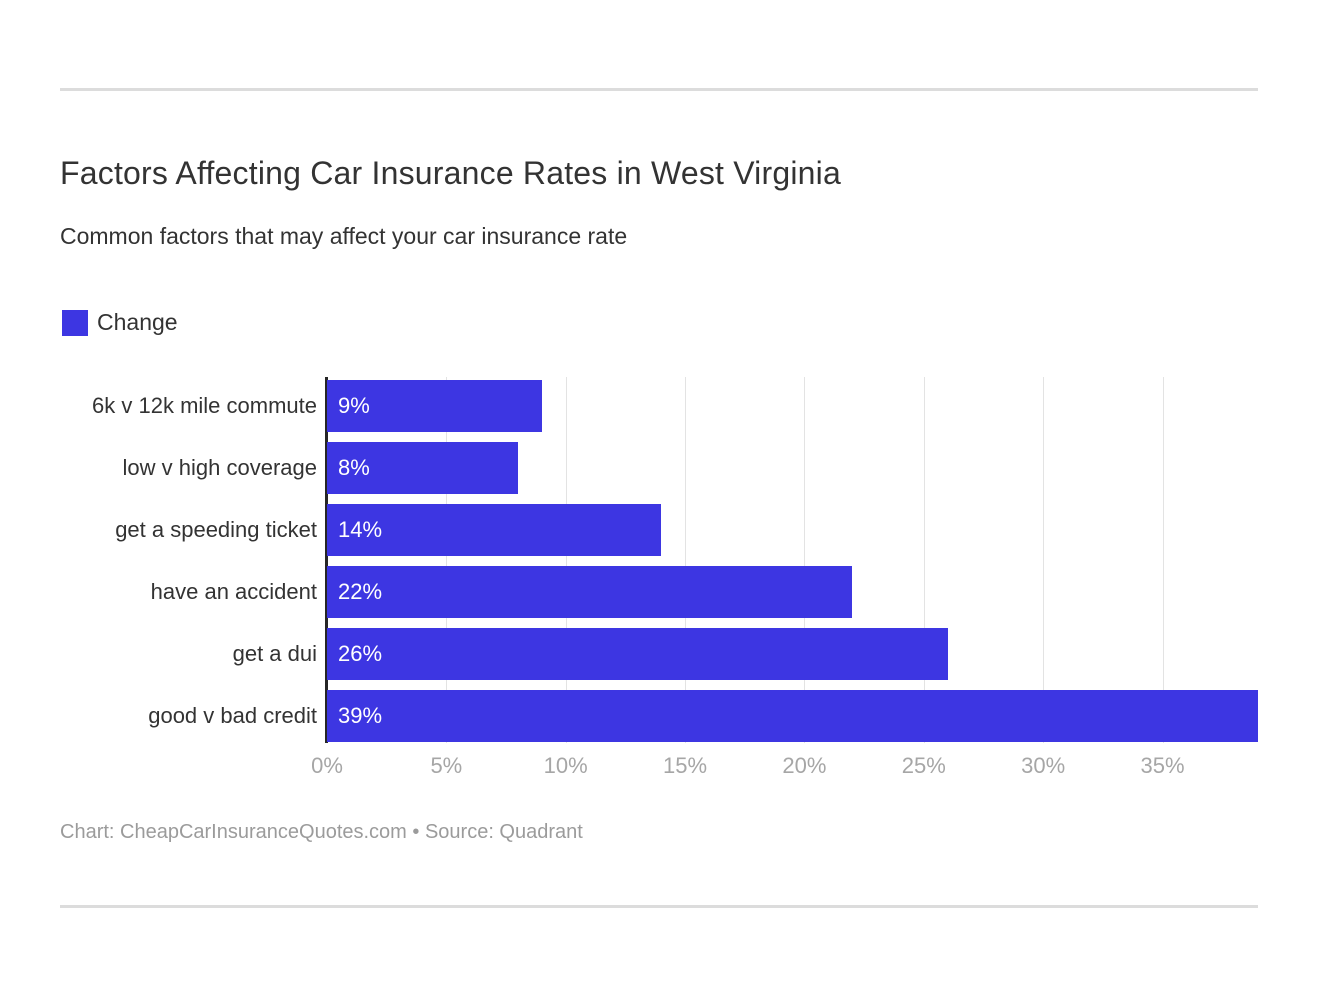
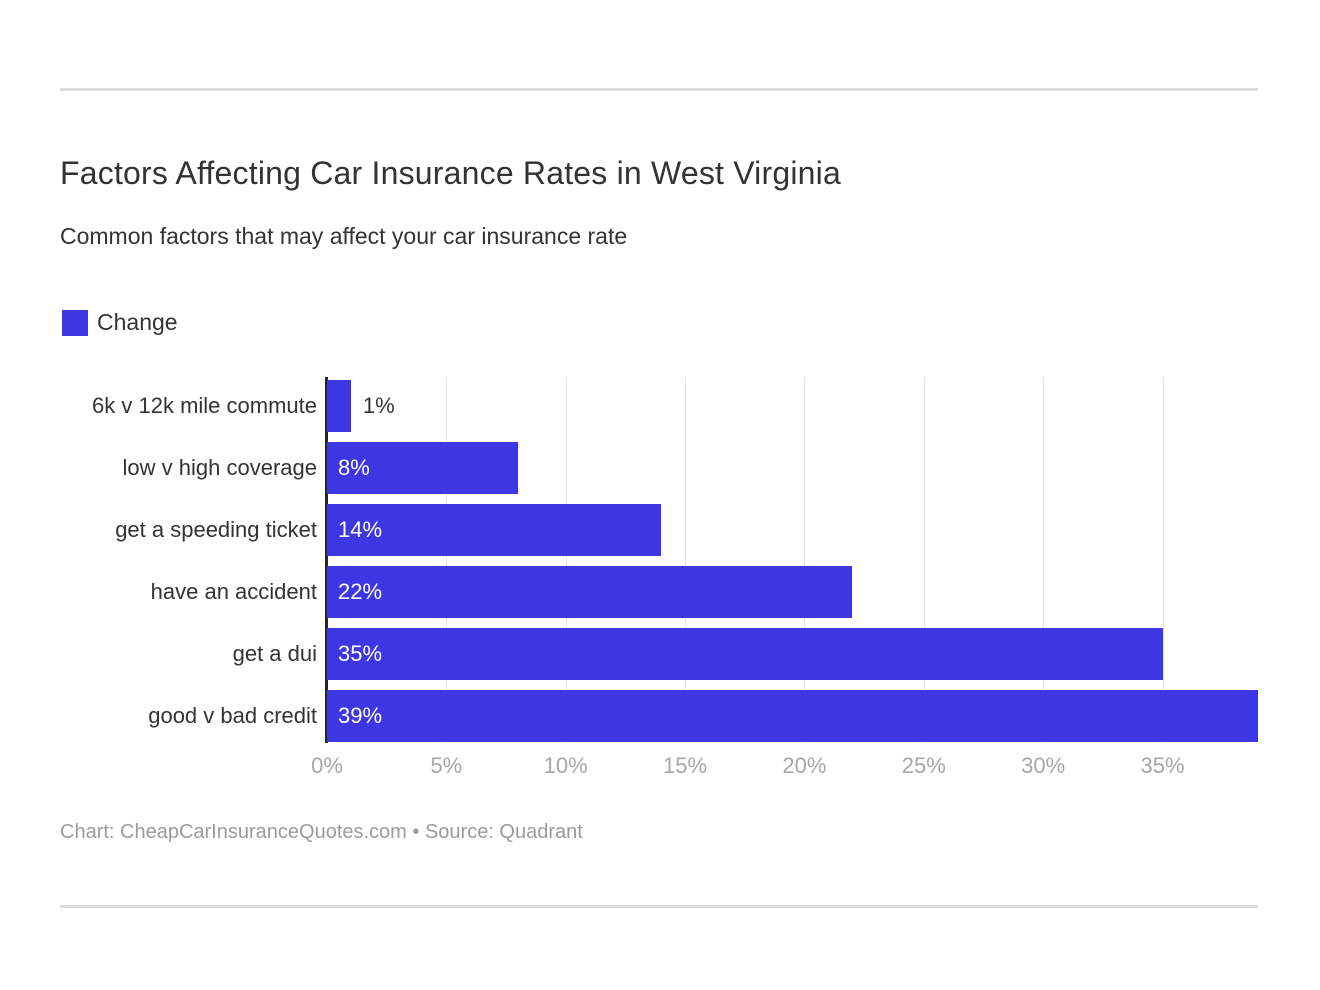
6k v 12k mile commute: 9% -> 1%
get a dui: 26% -> 35%
